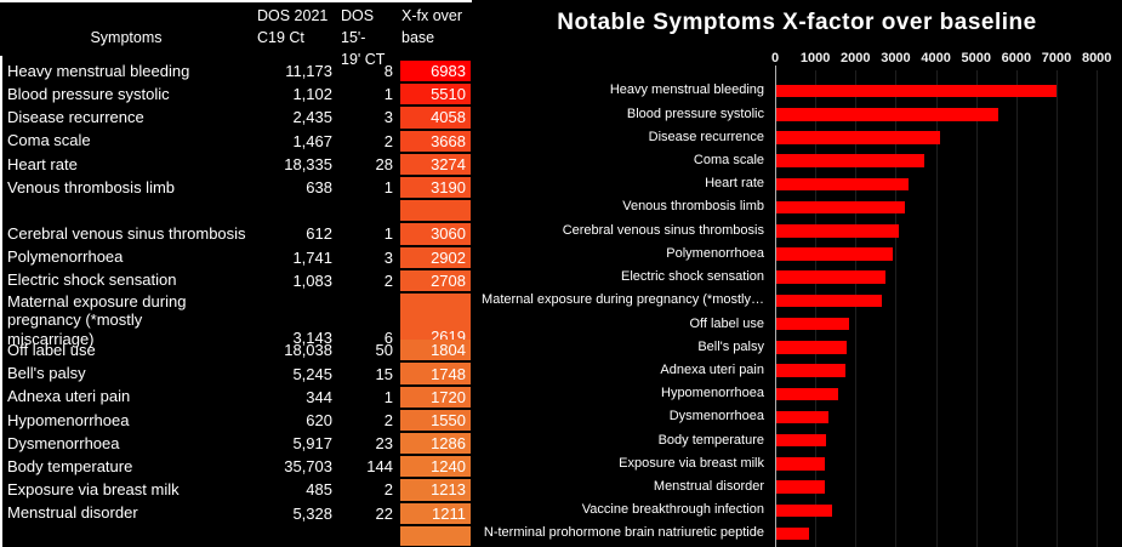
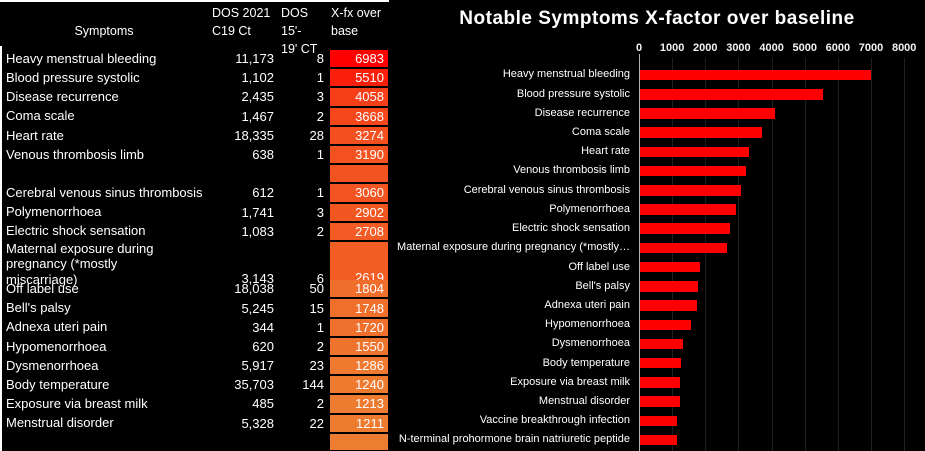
Vaccine breakthrough infection: 1400 -> 1100
N-terminal prohormone brain natriuretic peptide: 800 -> 1100
